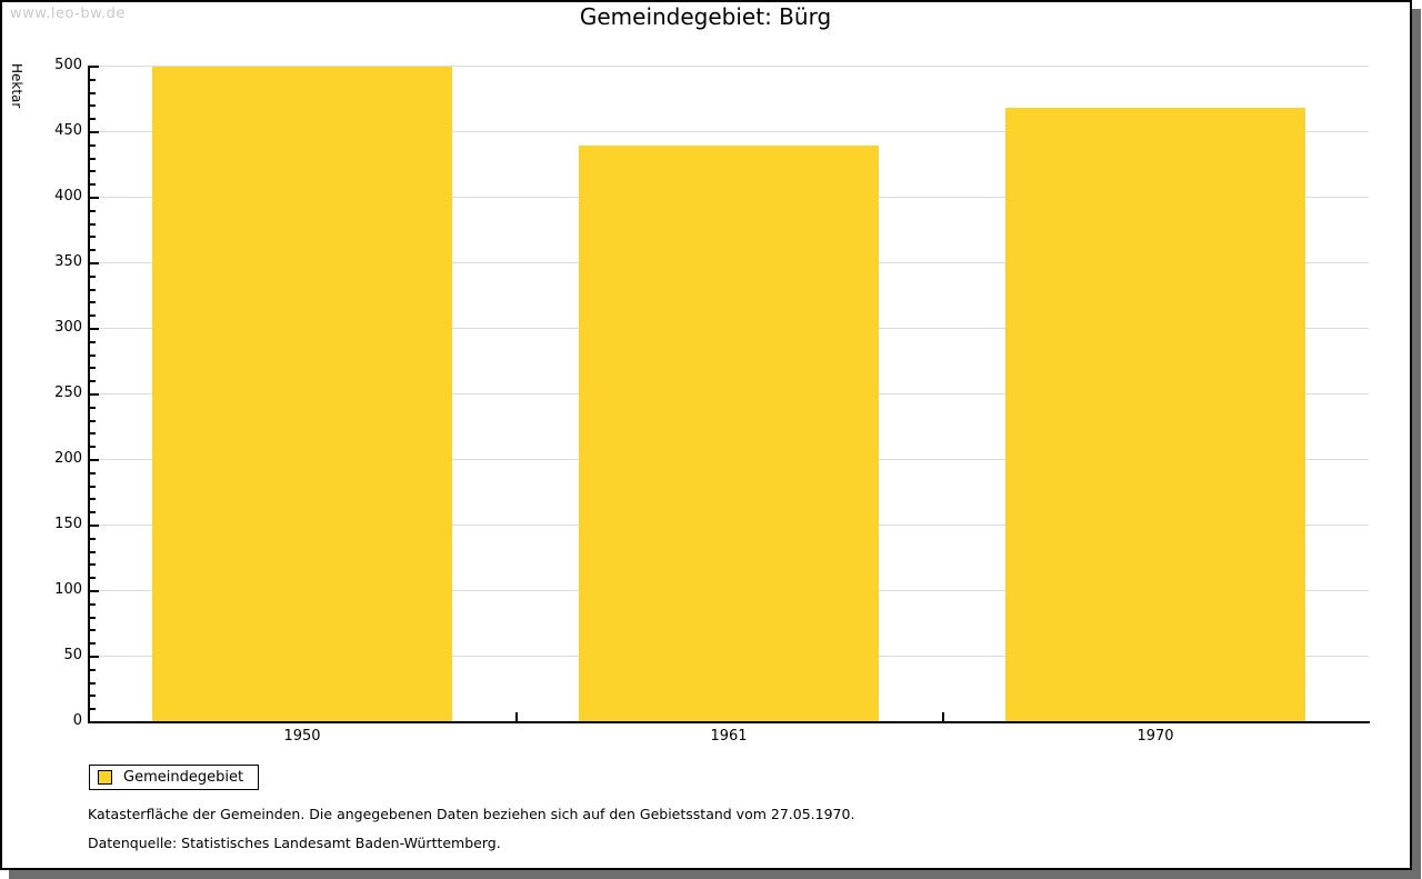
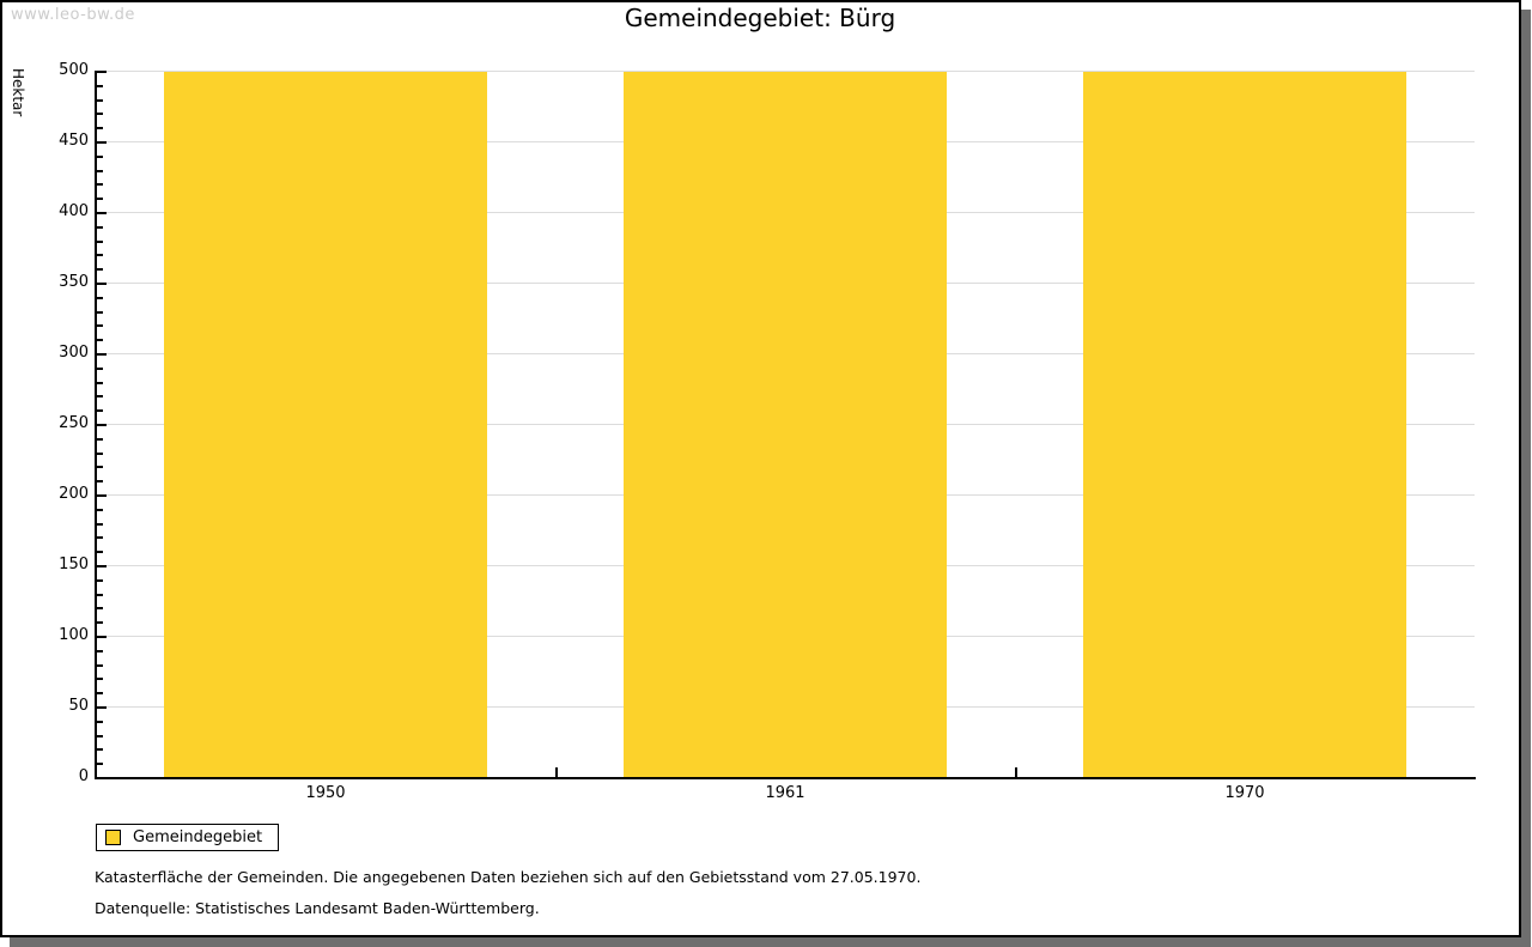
1961: 439 -> 499
1970: 468 -> 499
